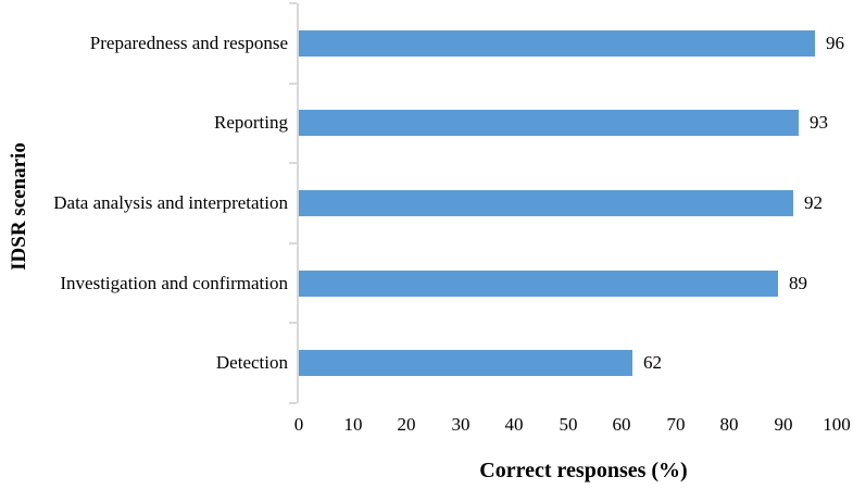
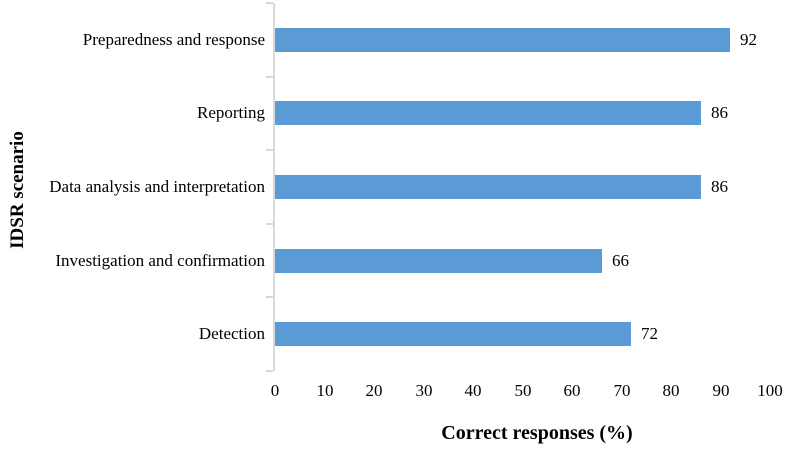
Preparedness and response: 96 -> 92
Reporting: 93 -> 86
Data analysis and interpretation: 92 -> 86
Investigation and confirmation: 89 -> 66
Detection: 62 -> 72
